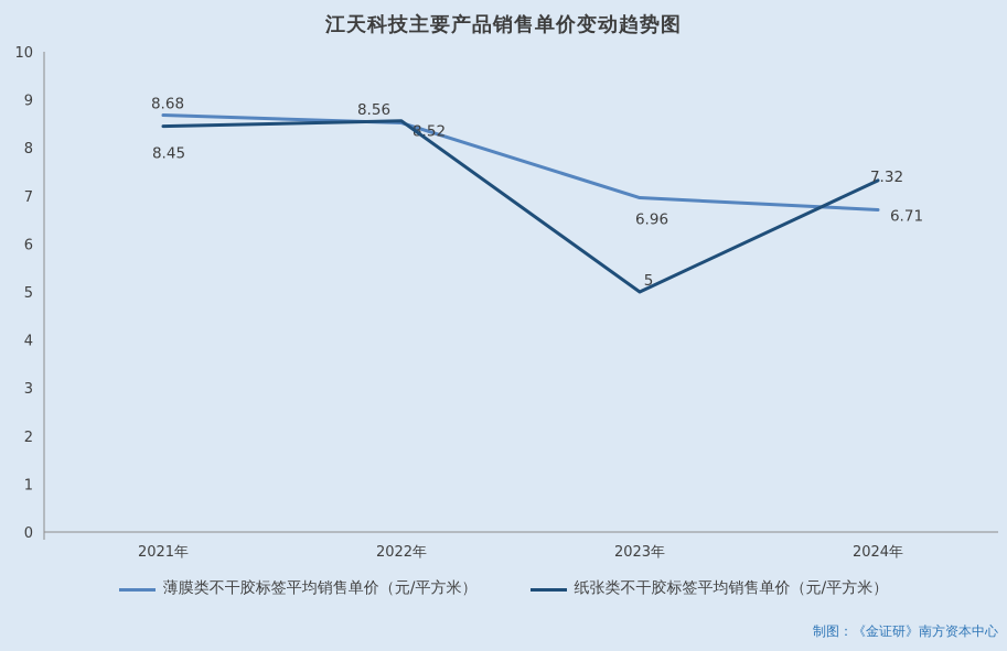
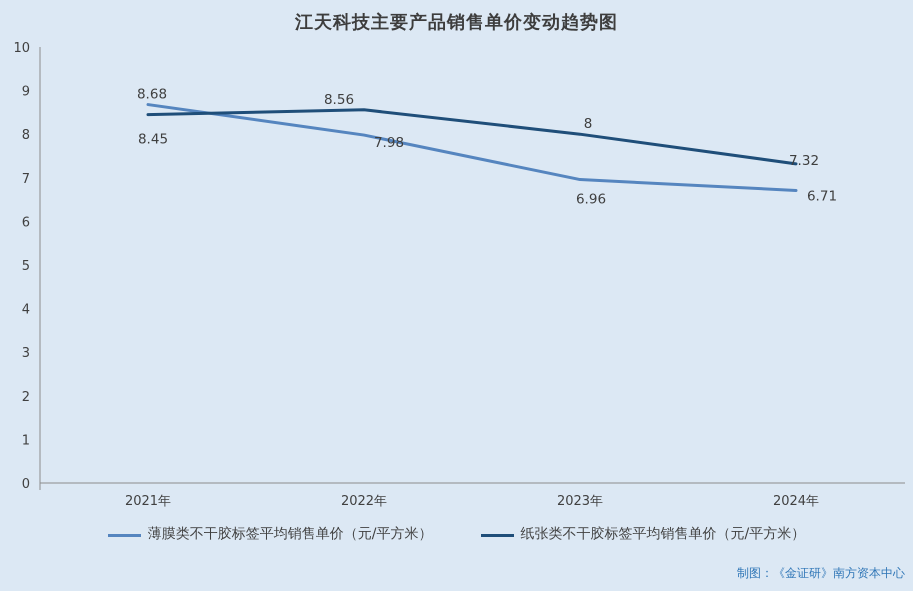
薄膜类不干胶标签平均销售单价（元/平方米）/2022年: 8.52 -> 7.98
纸张类不干胶标签平均销售单价（元/平方米）/2023年: 5 -> 8
